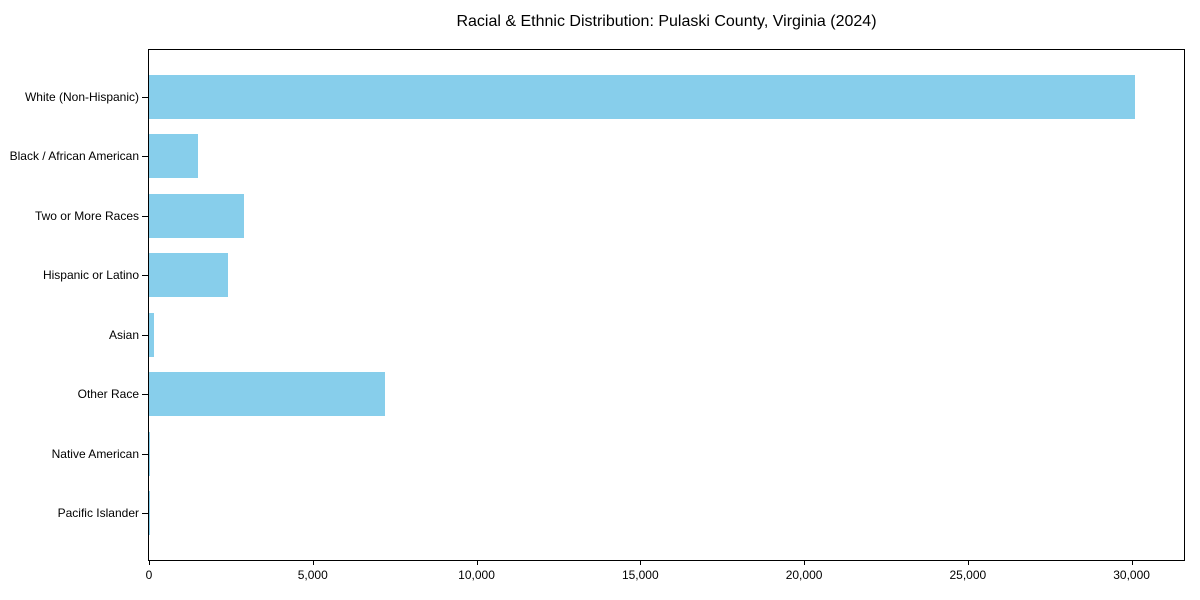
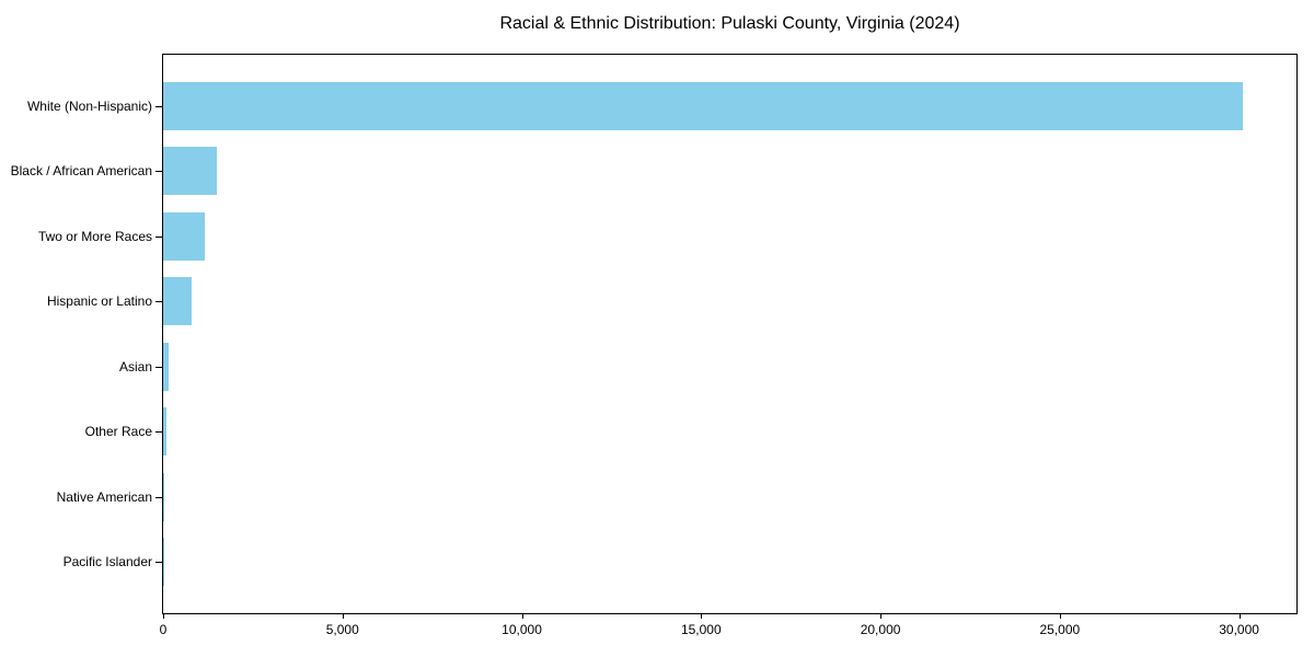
Two or More Races: 2900 -> 1200
Hispanic or Latino: 2400 -> 800
Other Race: 7200 -> 100
